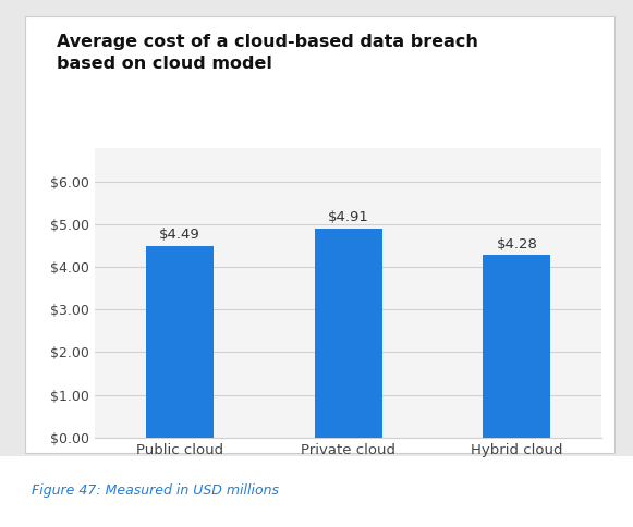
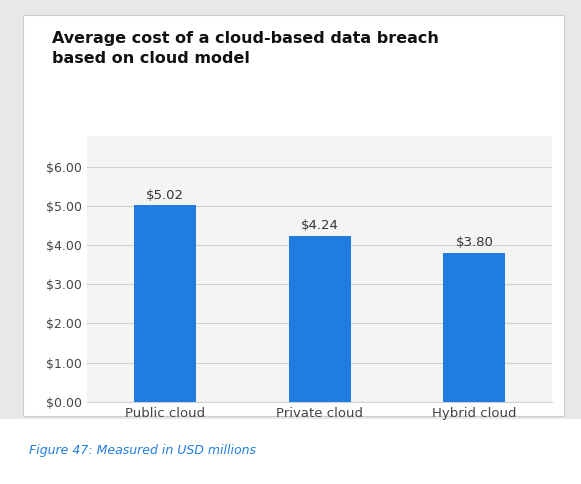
Public cloud: $4.49 -> $5.02
Private cloud: $4.91 -> $4.24
Hybrid cloud: $4.28 -> $3.80
